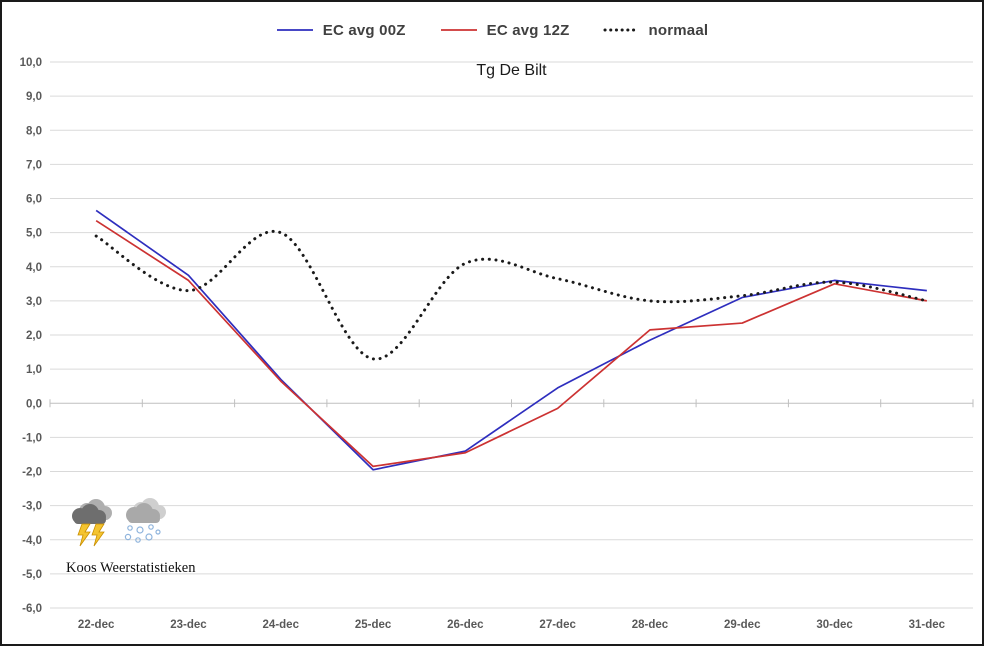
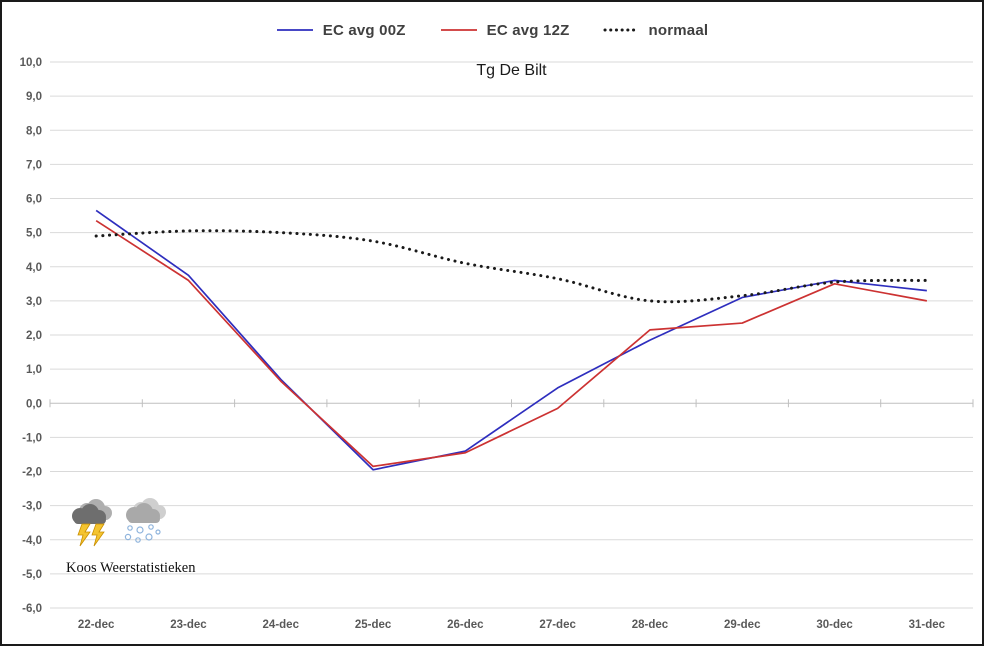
normaal/23-dec: 3,3 -> 5,0
normaal/25-dec: 1,3 -> 4,8
normaal/31-dec: 3,0 -> 3,6
